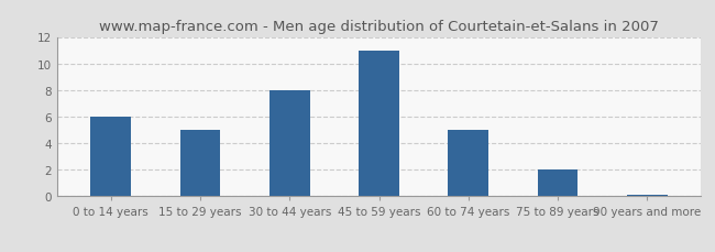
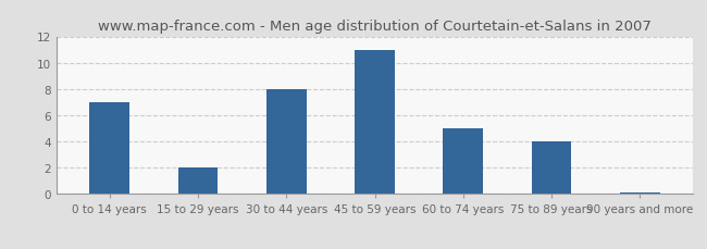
0 to 14 years: 6.0 -> 7.0
15 to 29 years: 5.0 -> 2.0
75 to 89 years: 2.0 -> 4.0
